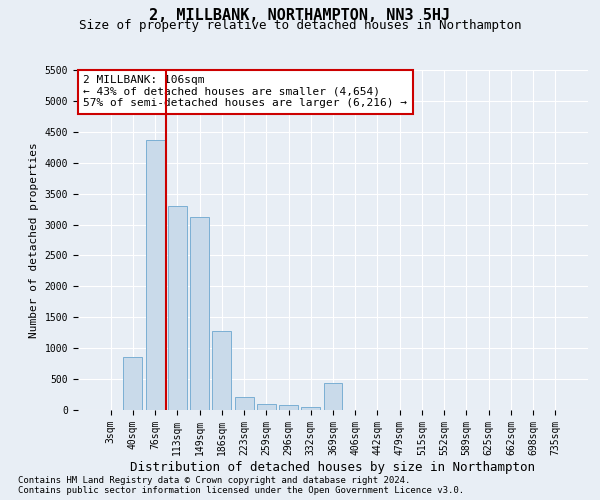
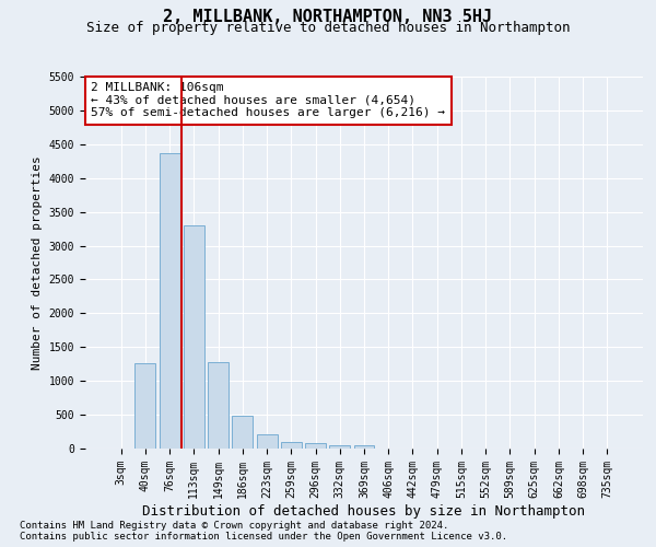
40sqm: 860 -> 1260
149sqm: 3120 -> 1270
186sqm: 1280 -> 490
369sqm: 440 -> 60
